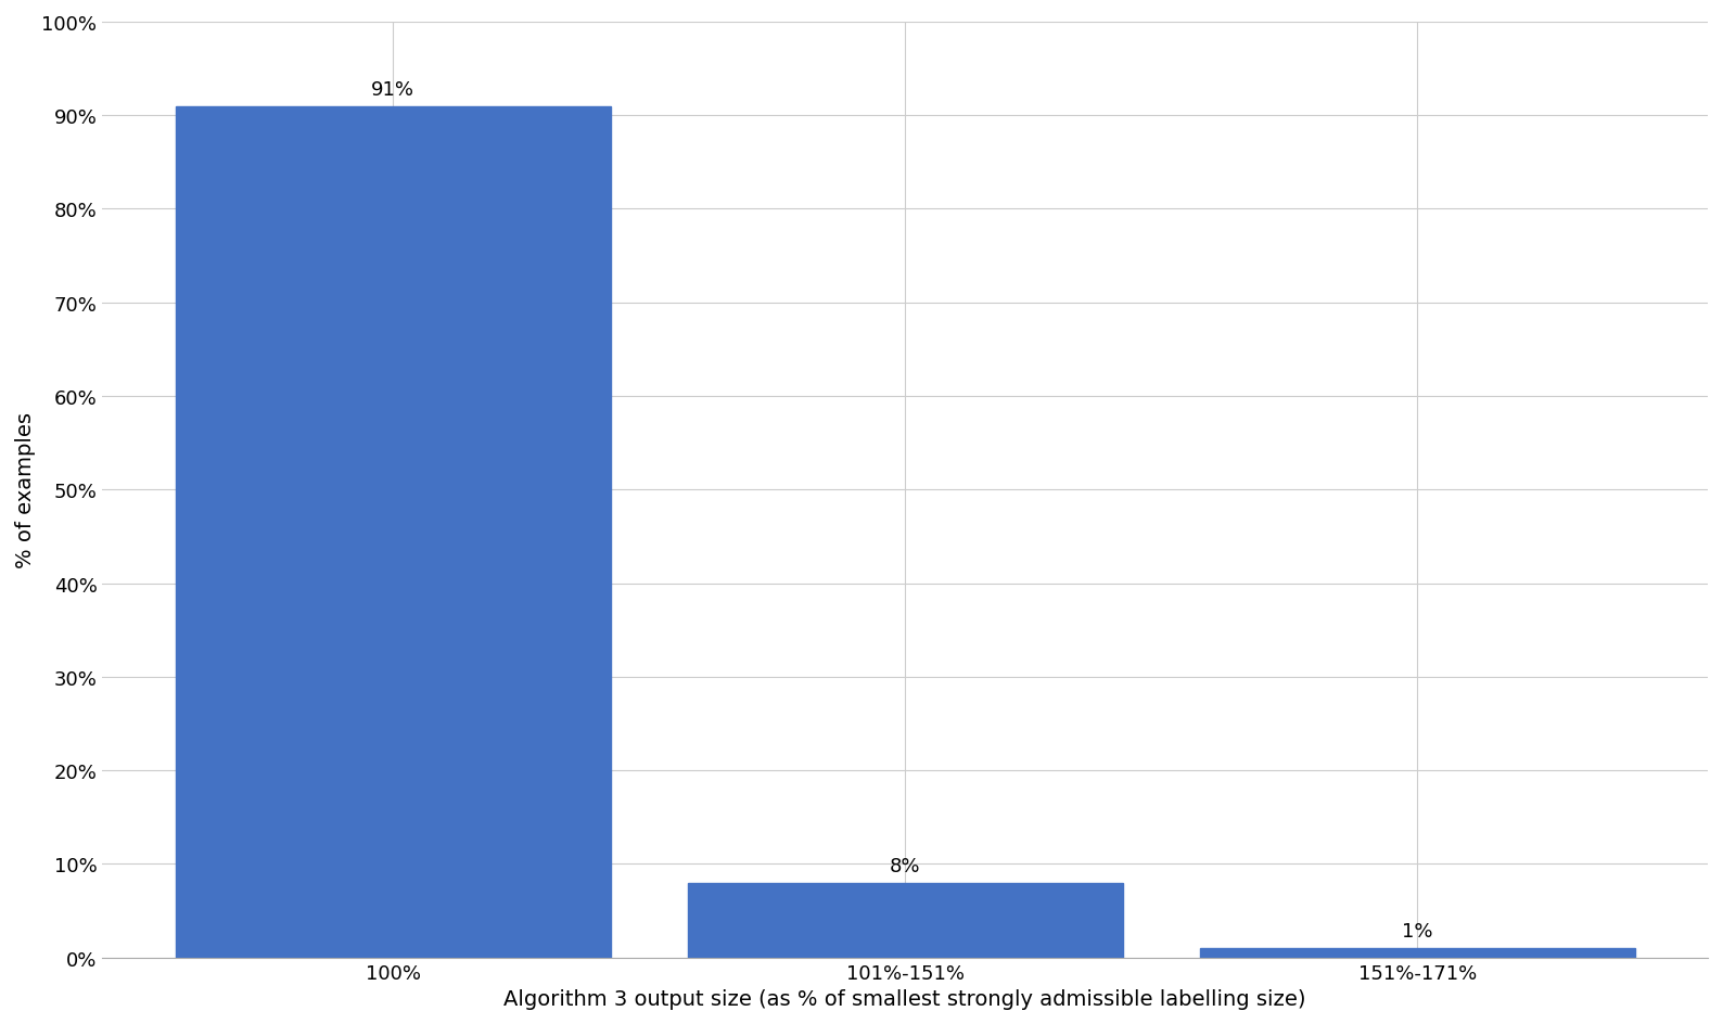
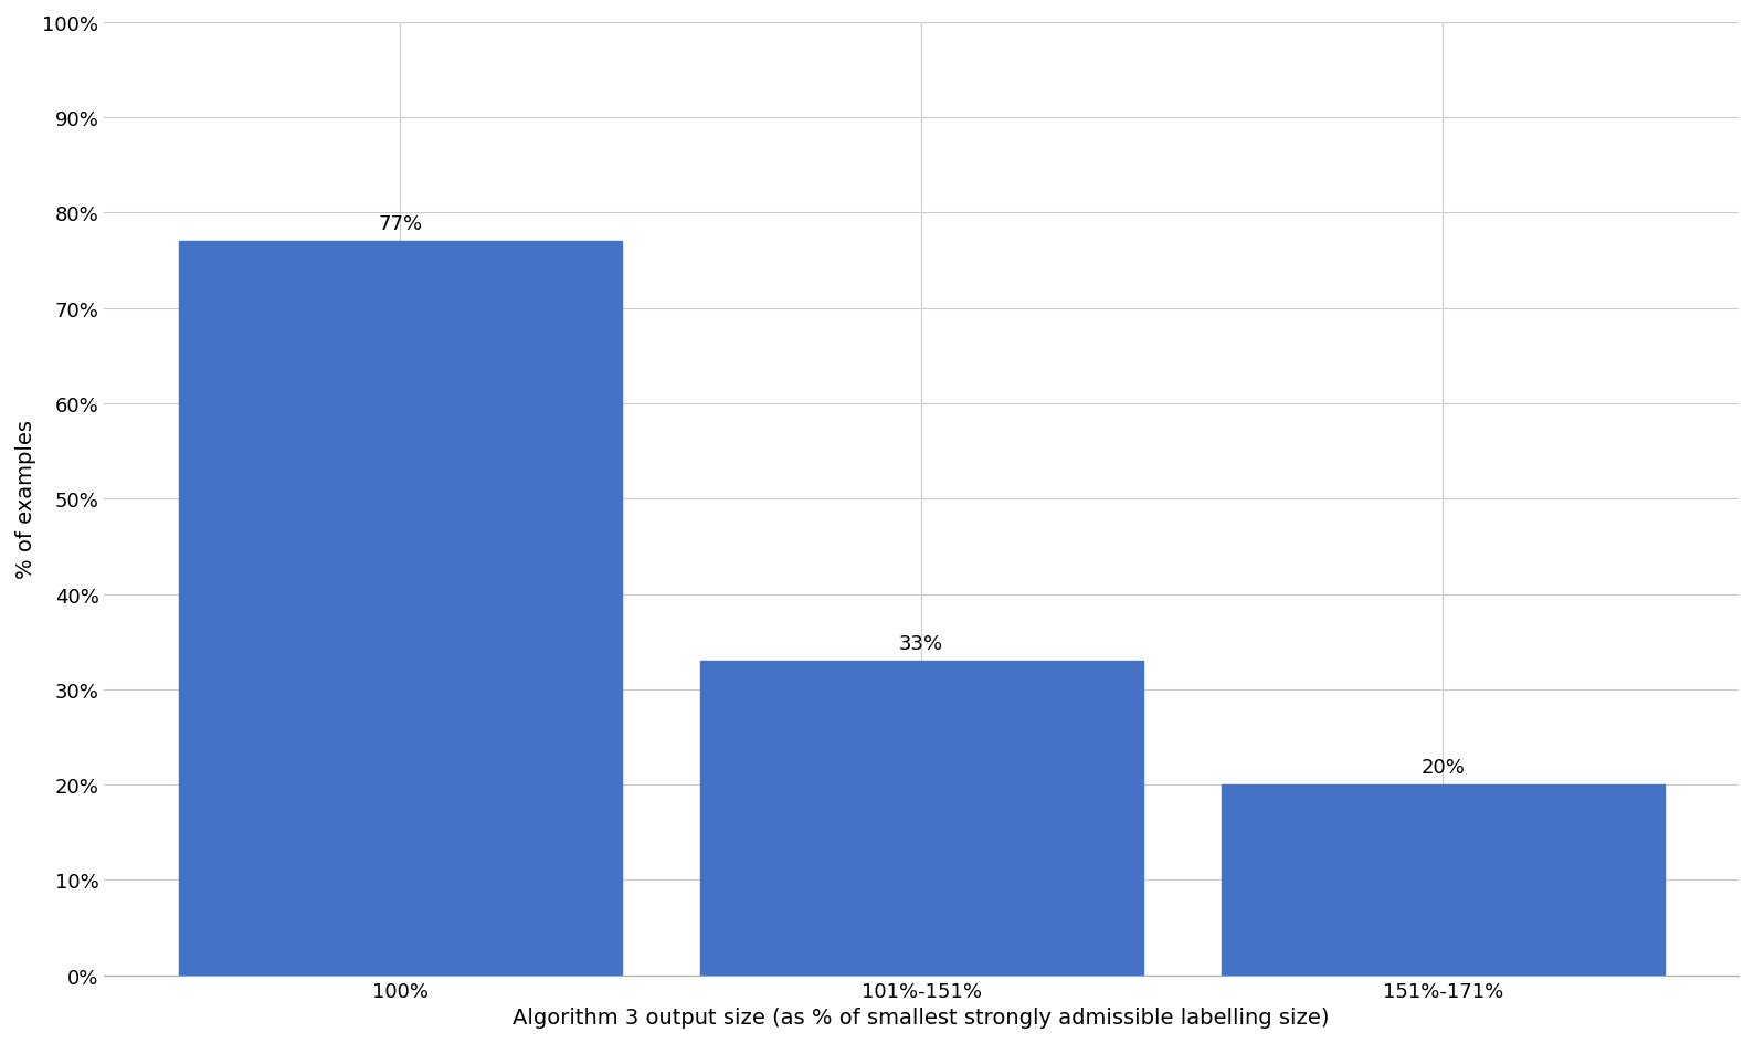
100%: 91% -> 77%
101%-151%: 8% -> 33%
151%-171%: 1% -> 20%
